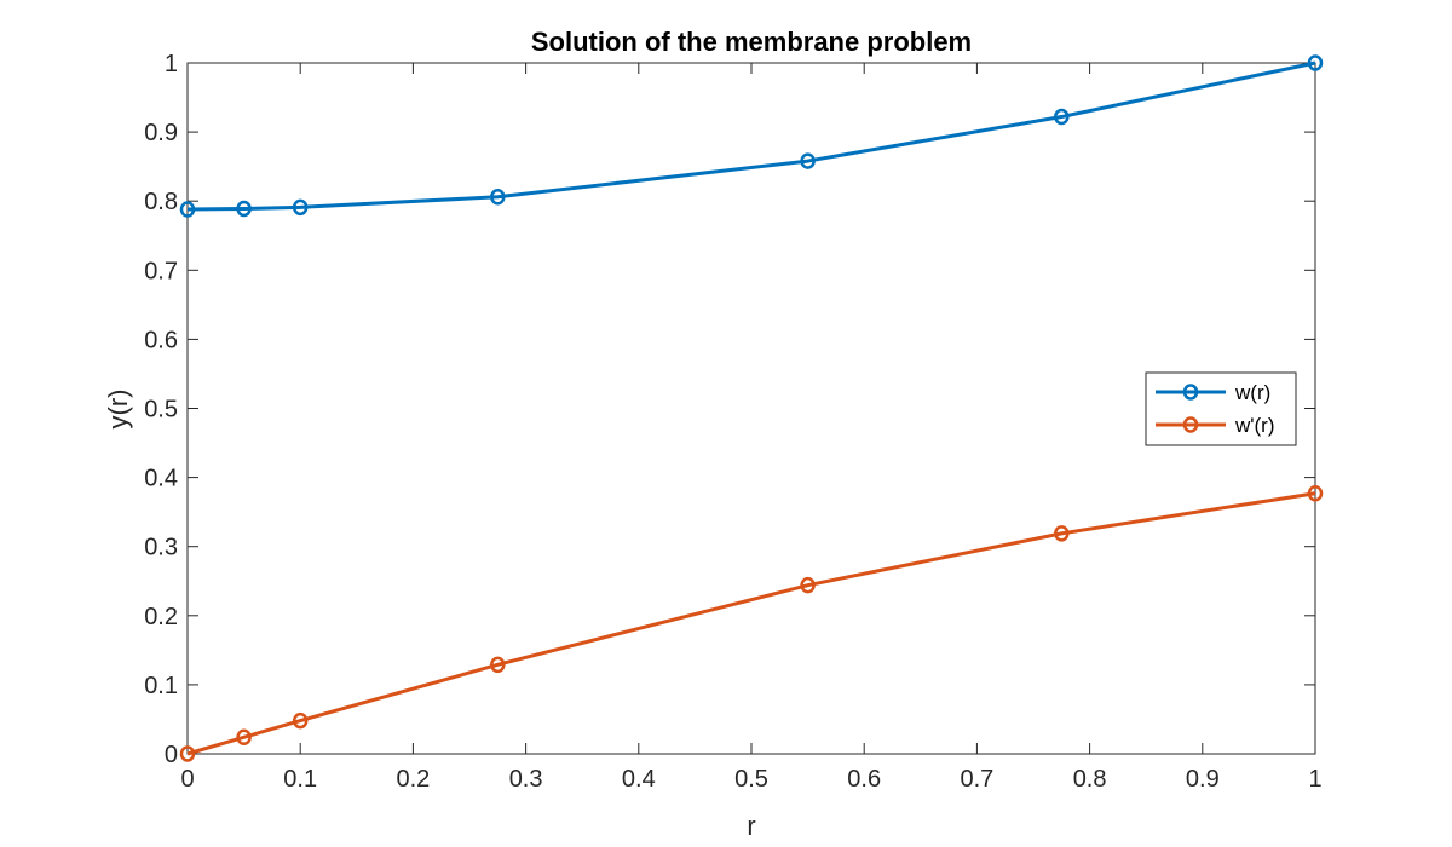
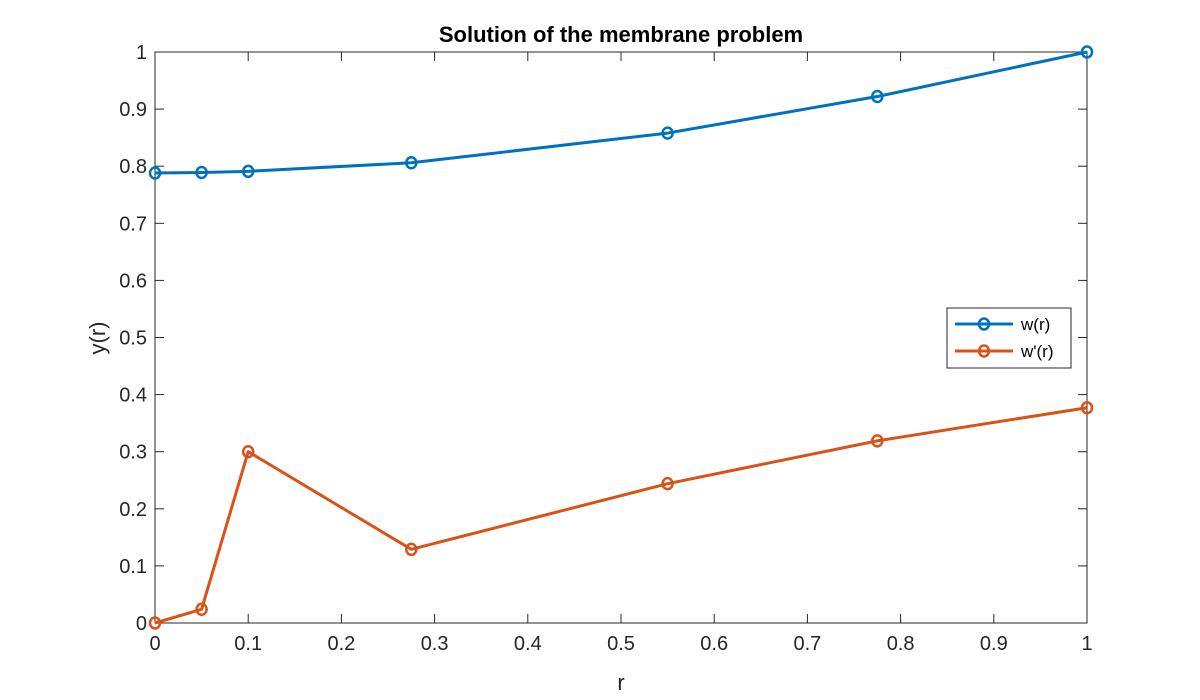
w'(r)/0.1: 0.05 -> 0.30
